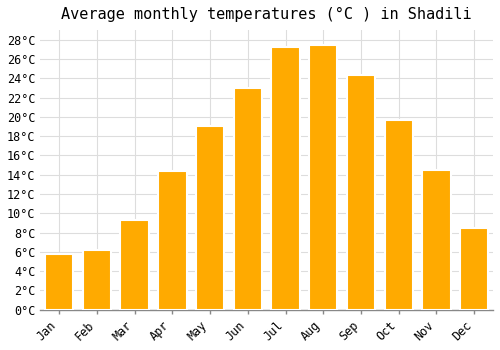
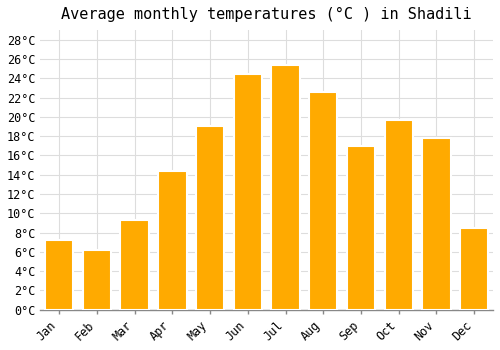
Jan: 5.8°C -> 7.2°C
Jun: 23.0°C -> 24.4°C
Jul: 27.2°C -> 25.4°C
Aug: 27.5°C -> 22.6°C
Sep: 24.3°C -> 17.0°C
Nov: 14.5°C -> 17.8°C
